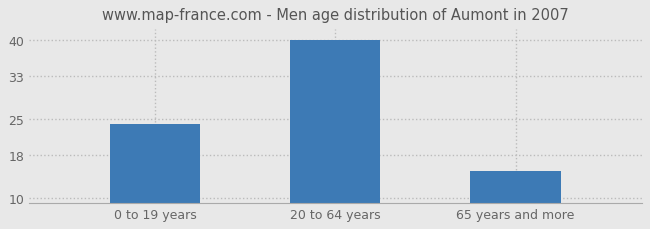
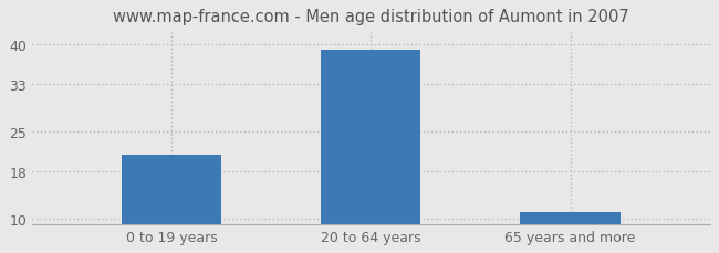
0 to 19 years: 24 -> 21
20 to 64 years: 40 -> 39
65 years and more: 15 -> 11
